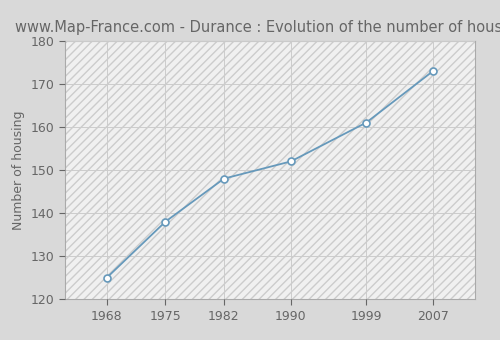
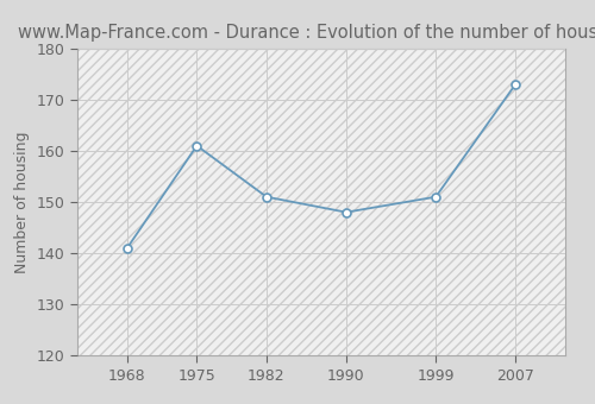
1968: 125 -> 141
1975: 138 -> 161
1982: 148 -> 151
1990: 152 -> 148
1999: 161 -> 151
